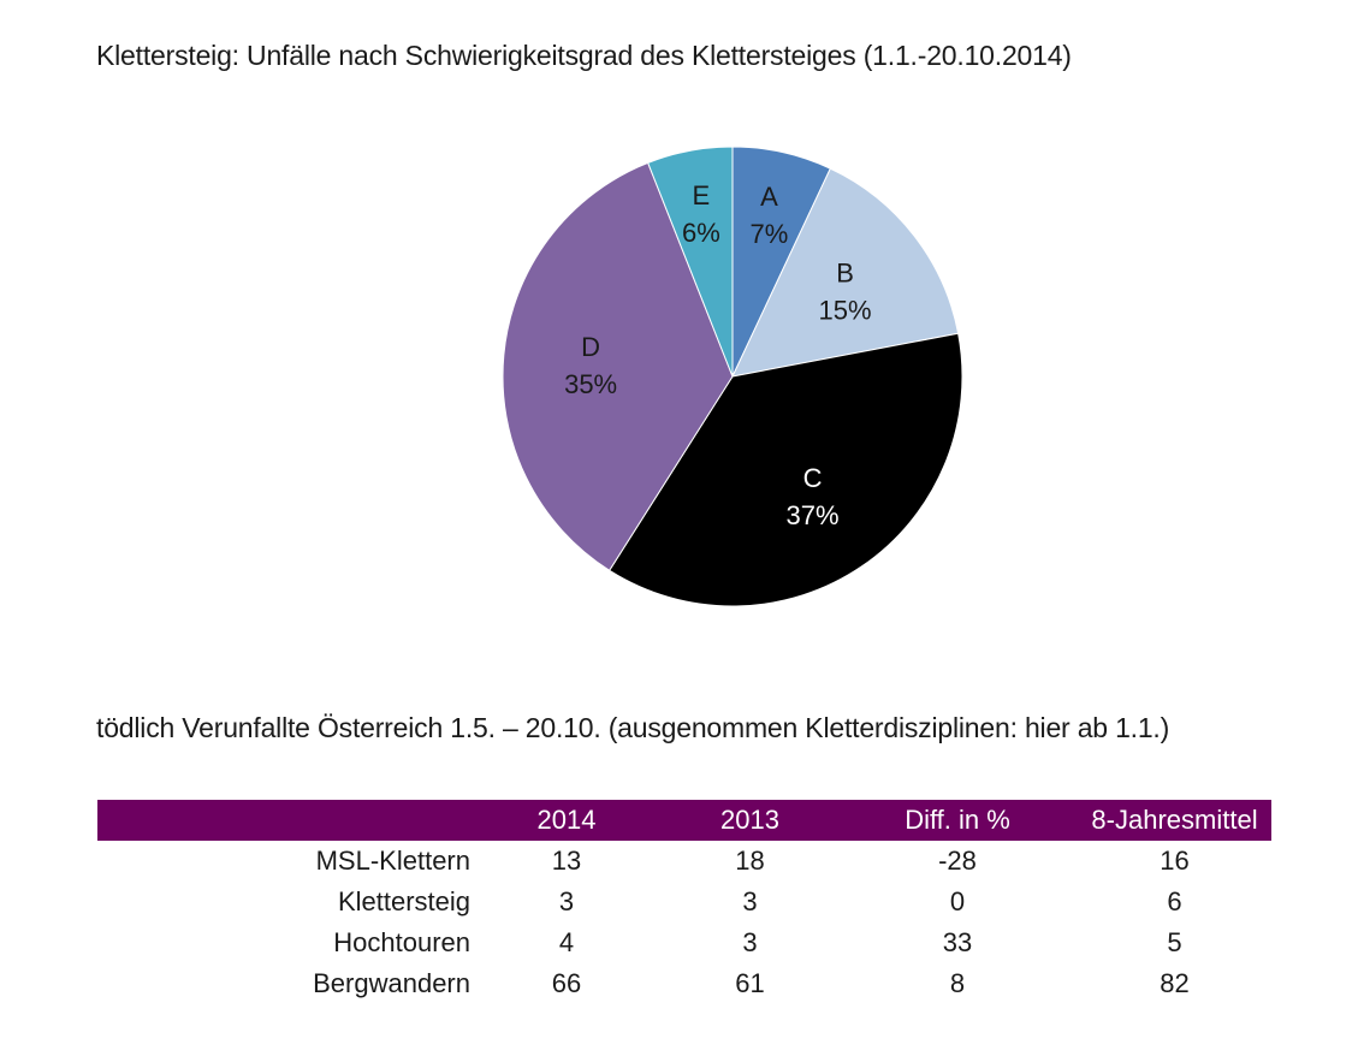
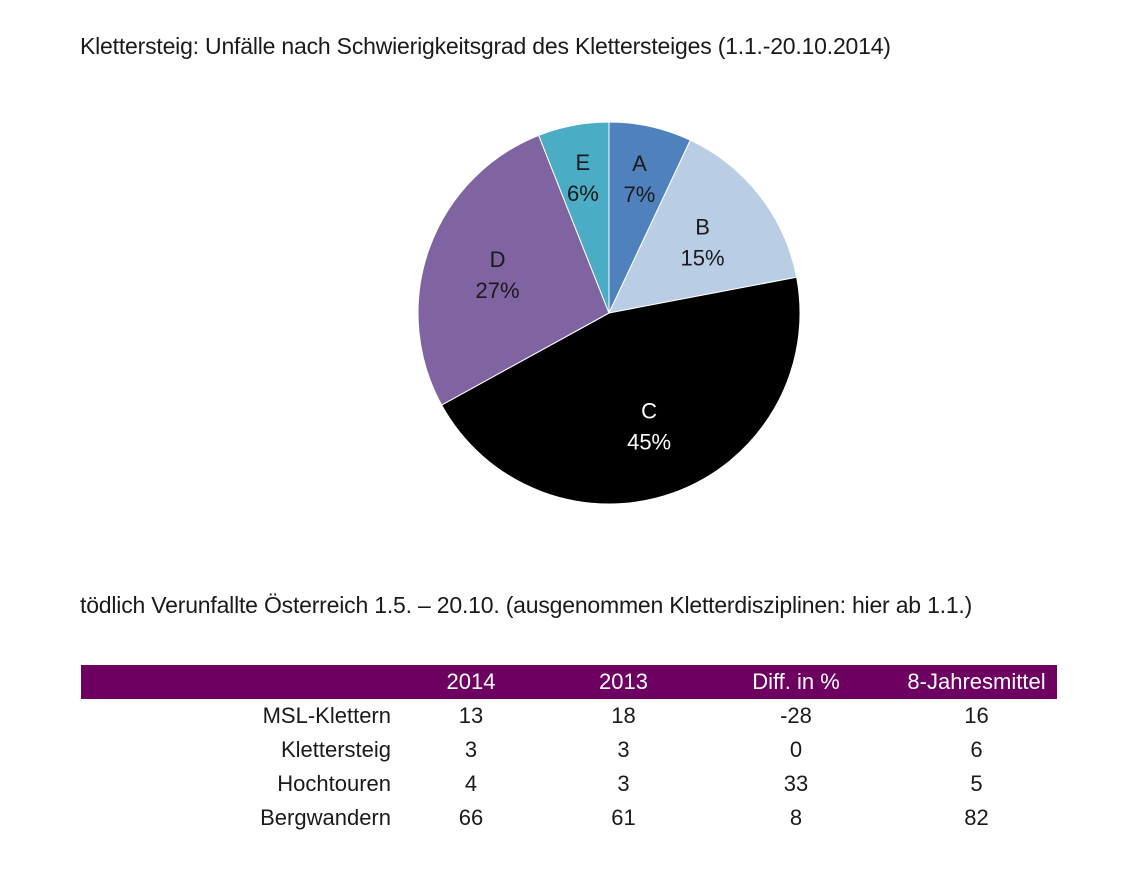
C: 37% -> 45%
D: 35% -> 27%
